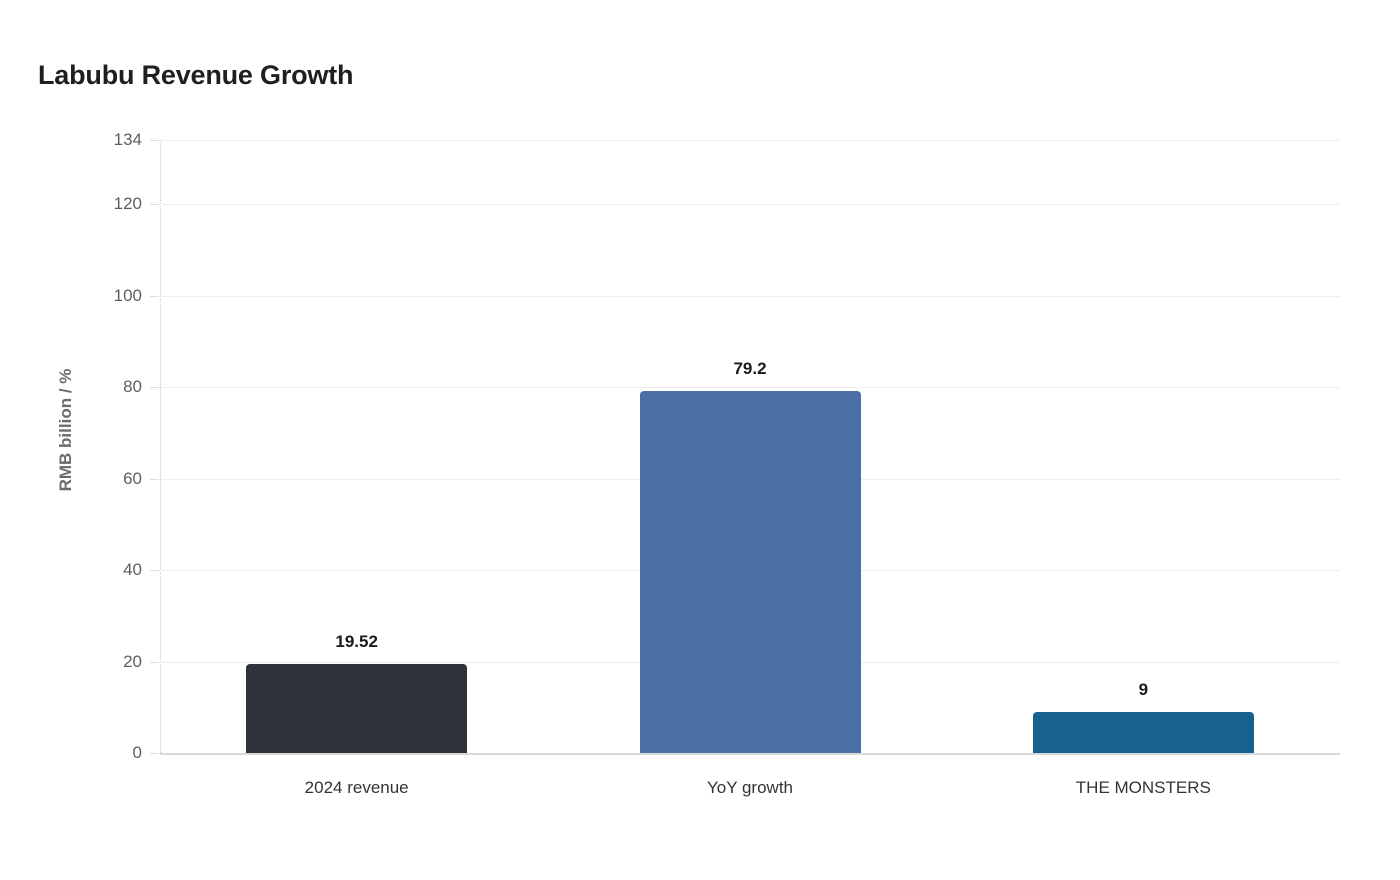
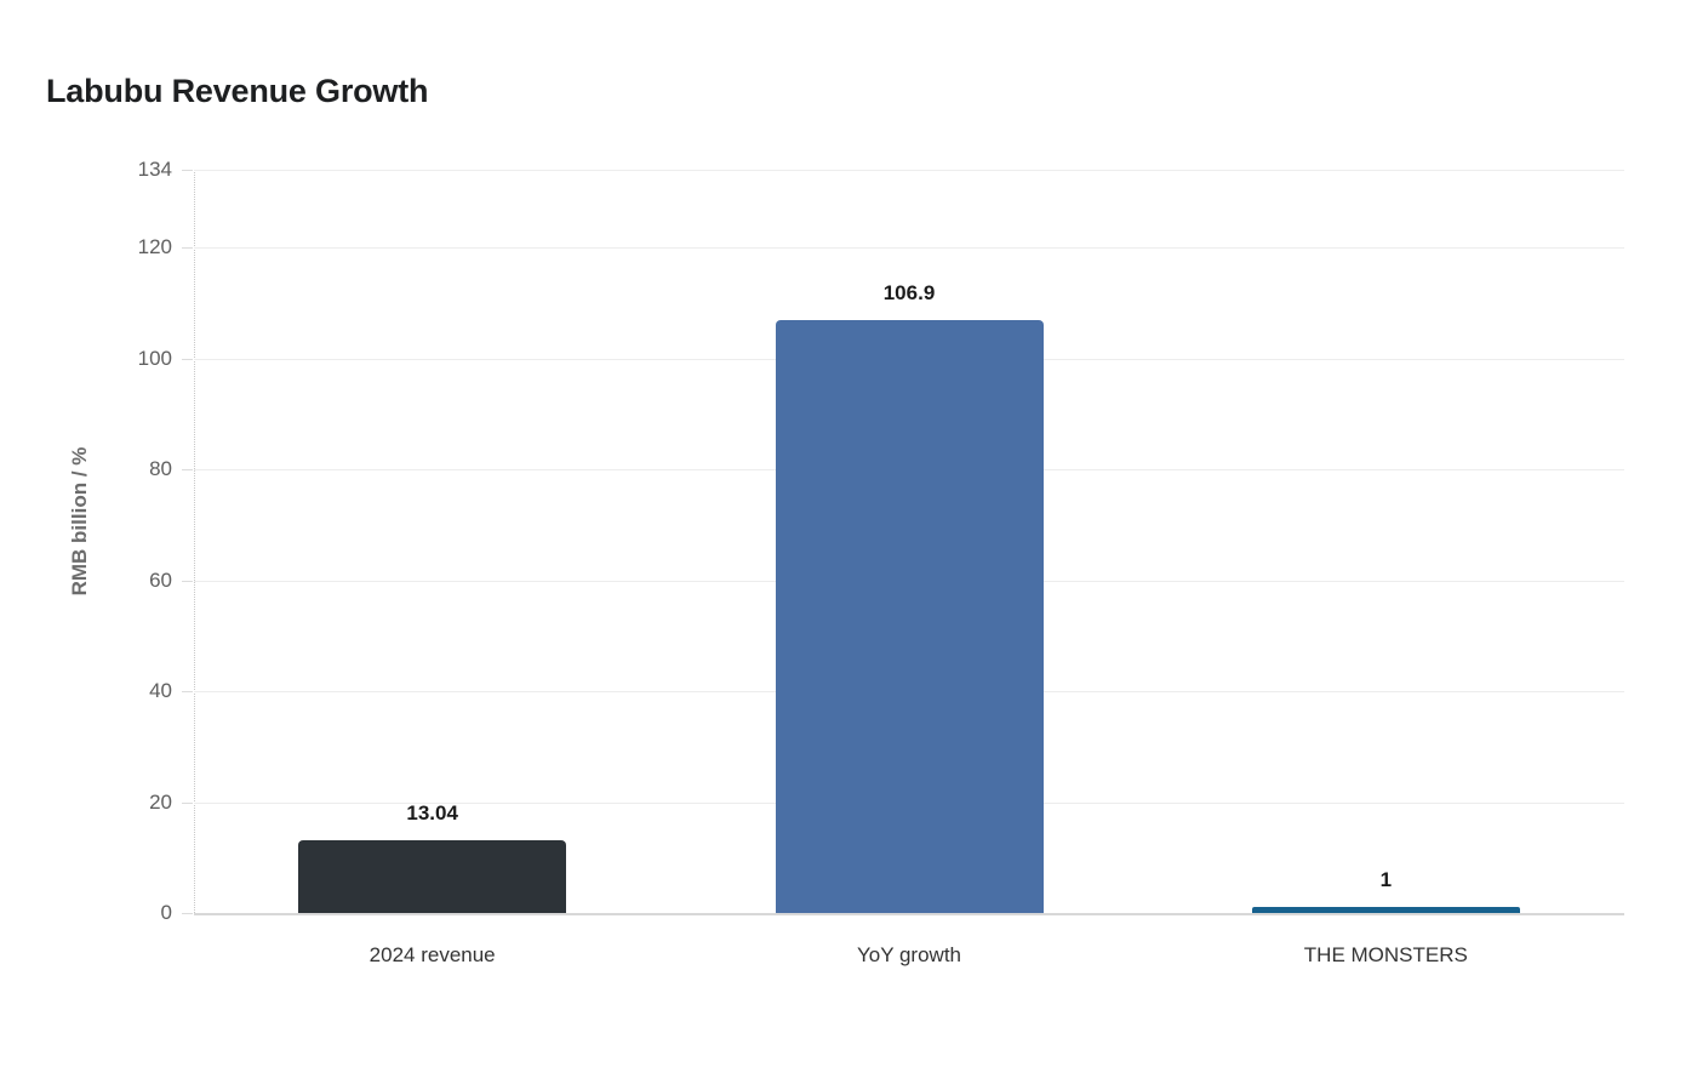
2024 revenue: 19.52 -> 13.04
YoY growth: 79.2 -> 106.9
THE MONSTERS: 9 -> 1
